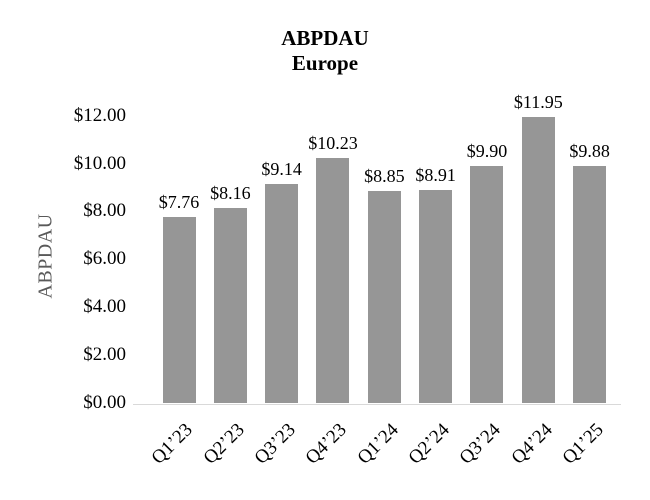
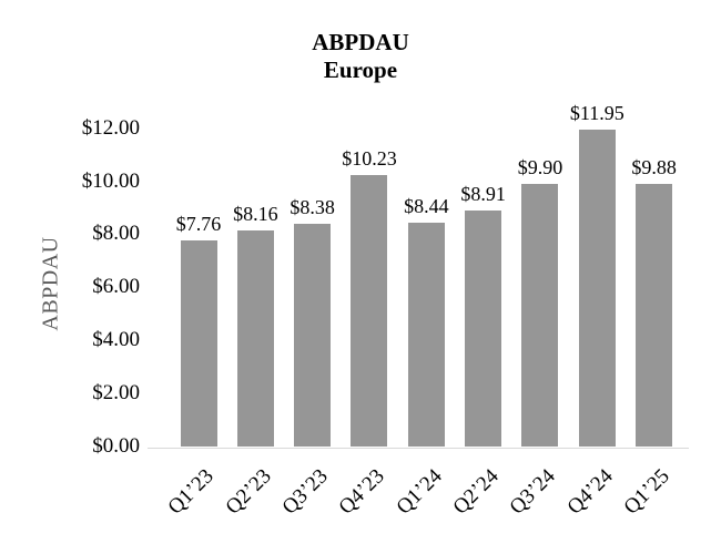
Q3’23: $9.14 -> $8.38
Q1’24: $8.85 -> $8.44
